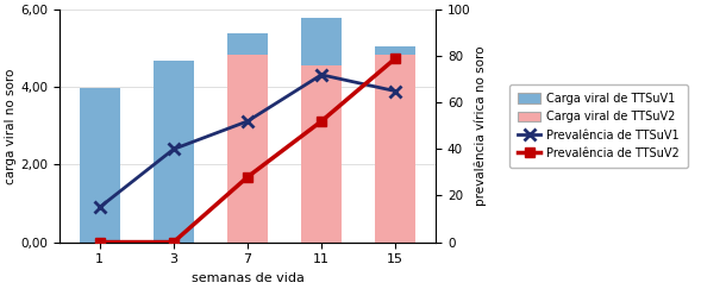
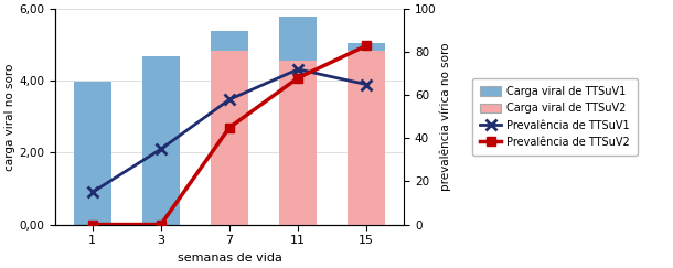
Prevalência de TTSuV1/3: 40 -> 35
Prevalência de TTSuV1/7: 52 -> 58
Prevalência de TTSuV2/7: 28 -> 45
Prevalência de TTSuV2/11: 52 -> 68
Prevalência de TTSuV2/15: 79 -> 83
